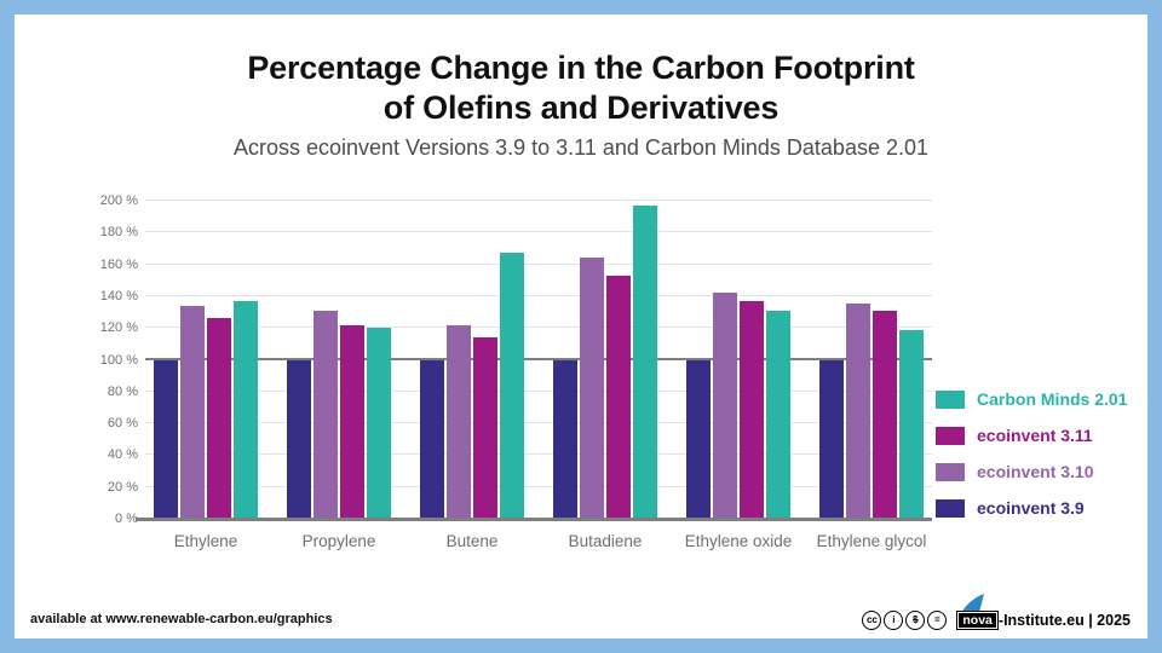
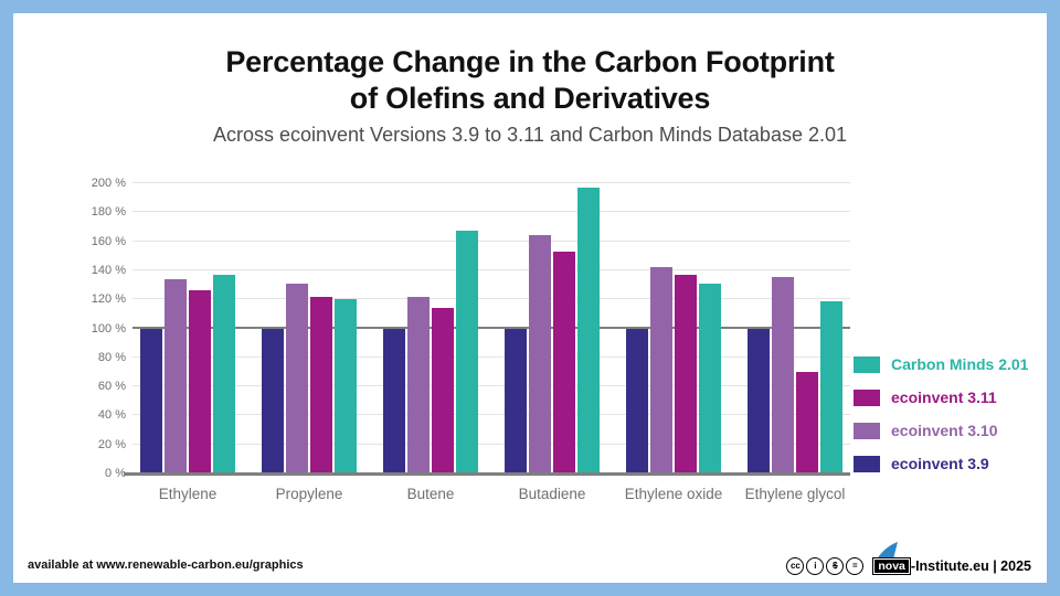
ecoinvent 3.11/Ethylene glycol: 131% -> 70%
